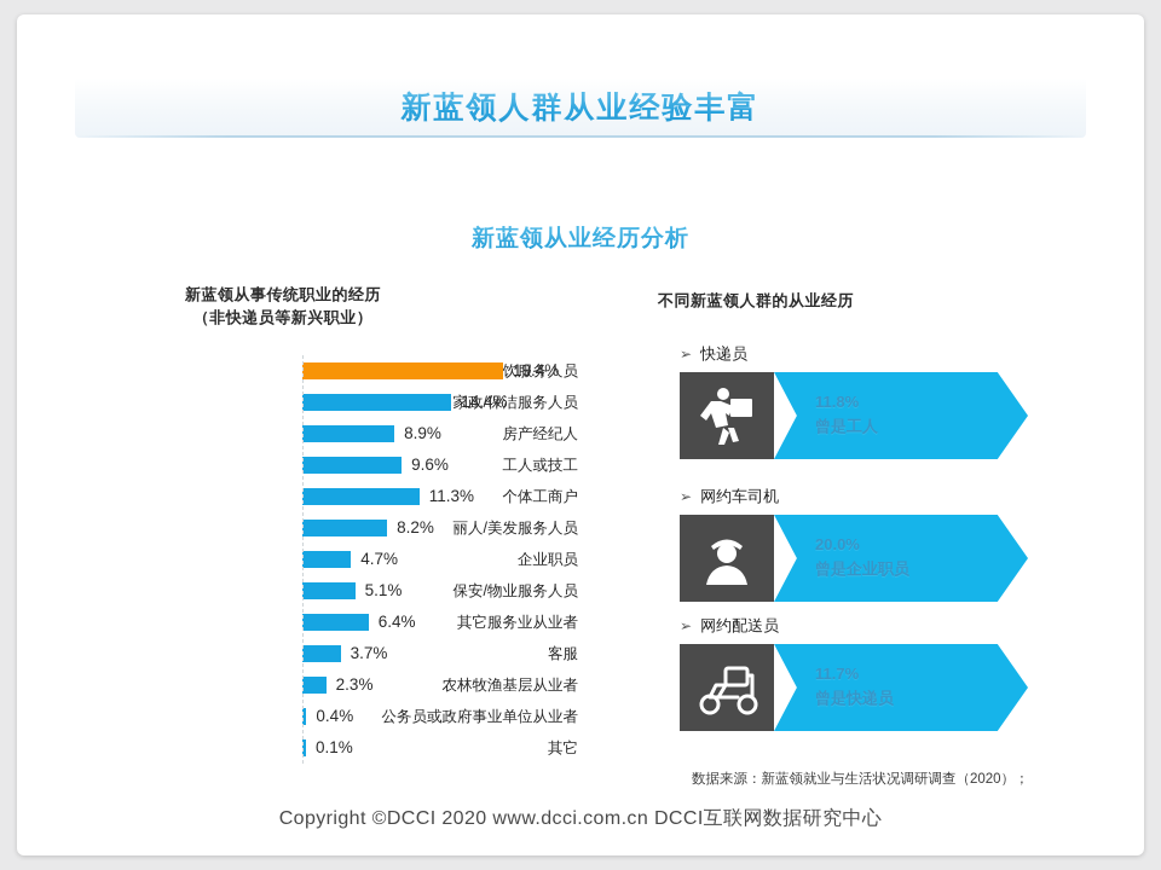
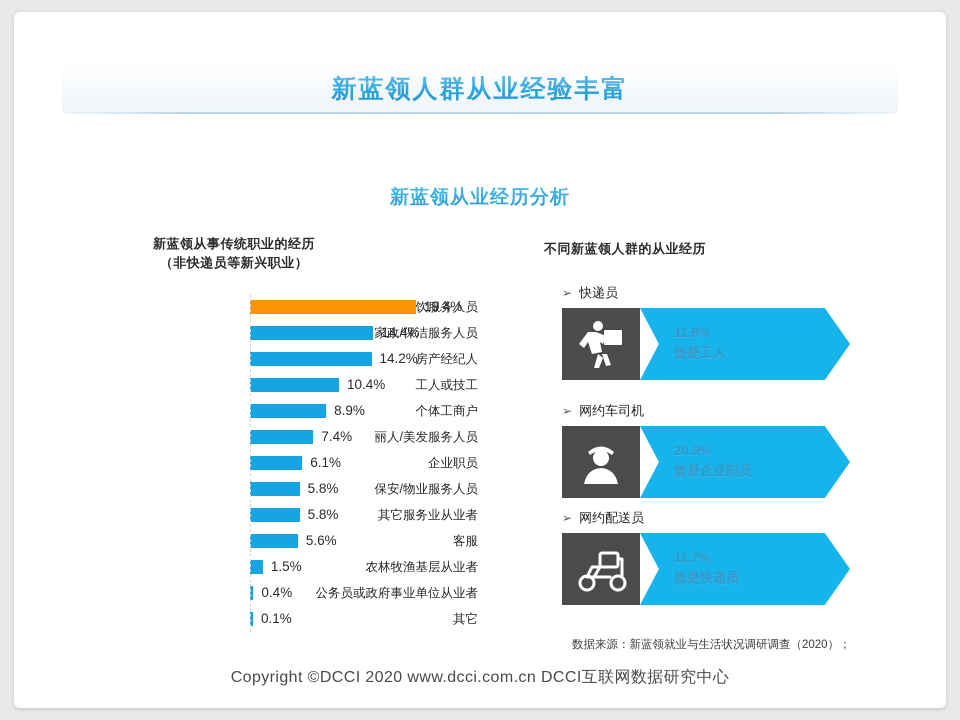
房产经纪人: 8.9% -> 14.2%
工人或技工: 9.6% -> 10.4%
个体工商户: 11.3% -> 8.9%
丽人/美发服务人员: 8.2% -> 7.4%
企业职员: 4.7% -> 6.1%
保安/物业服务人员: 5.1% -> 5.8%
其它服务业从业者: 6.4% -> 5.8%
客服: 3.7% -> 5.6%
农林牧渔基层从业者: 2.3% -> 1.5%
